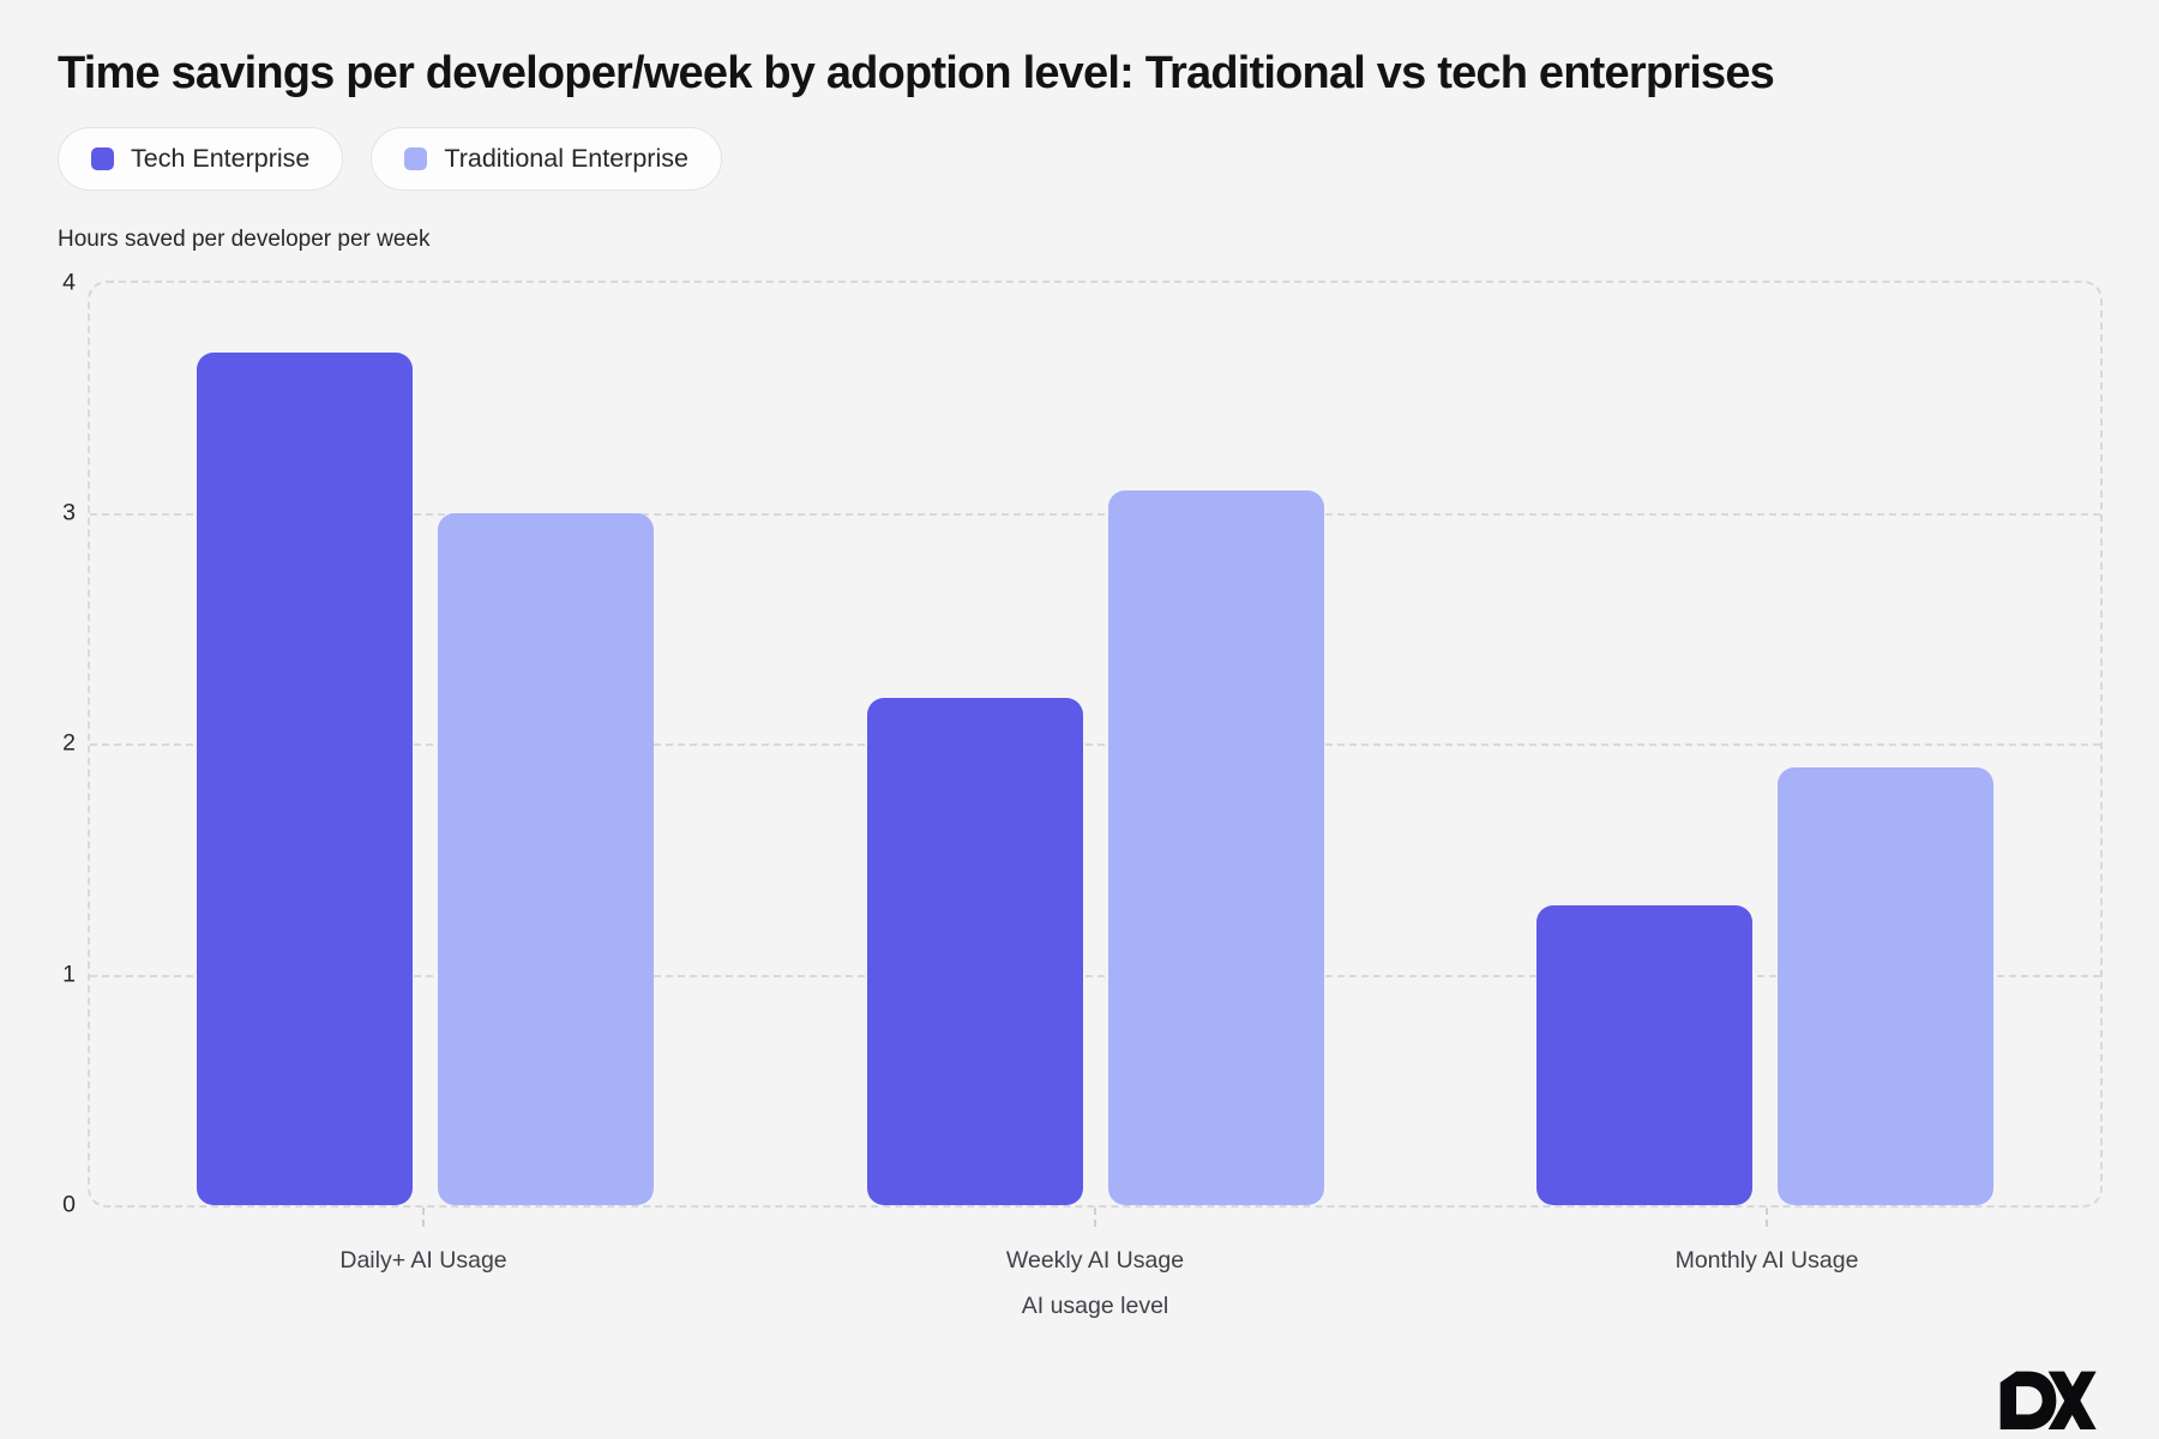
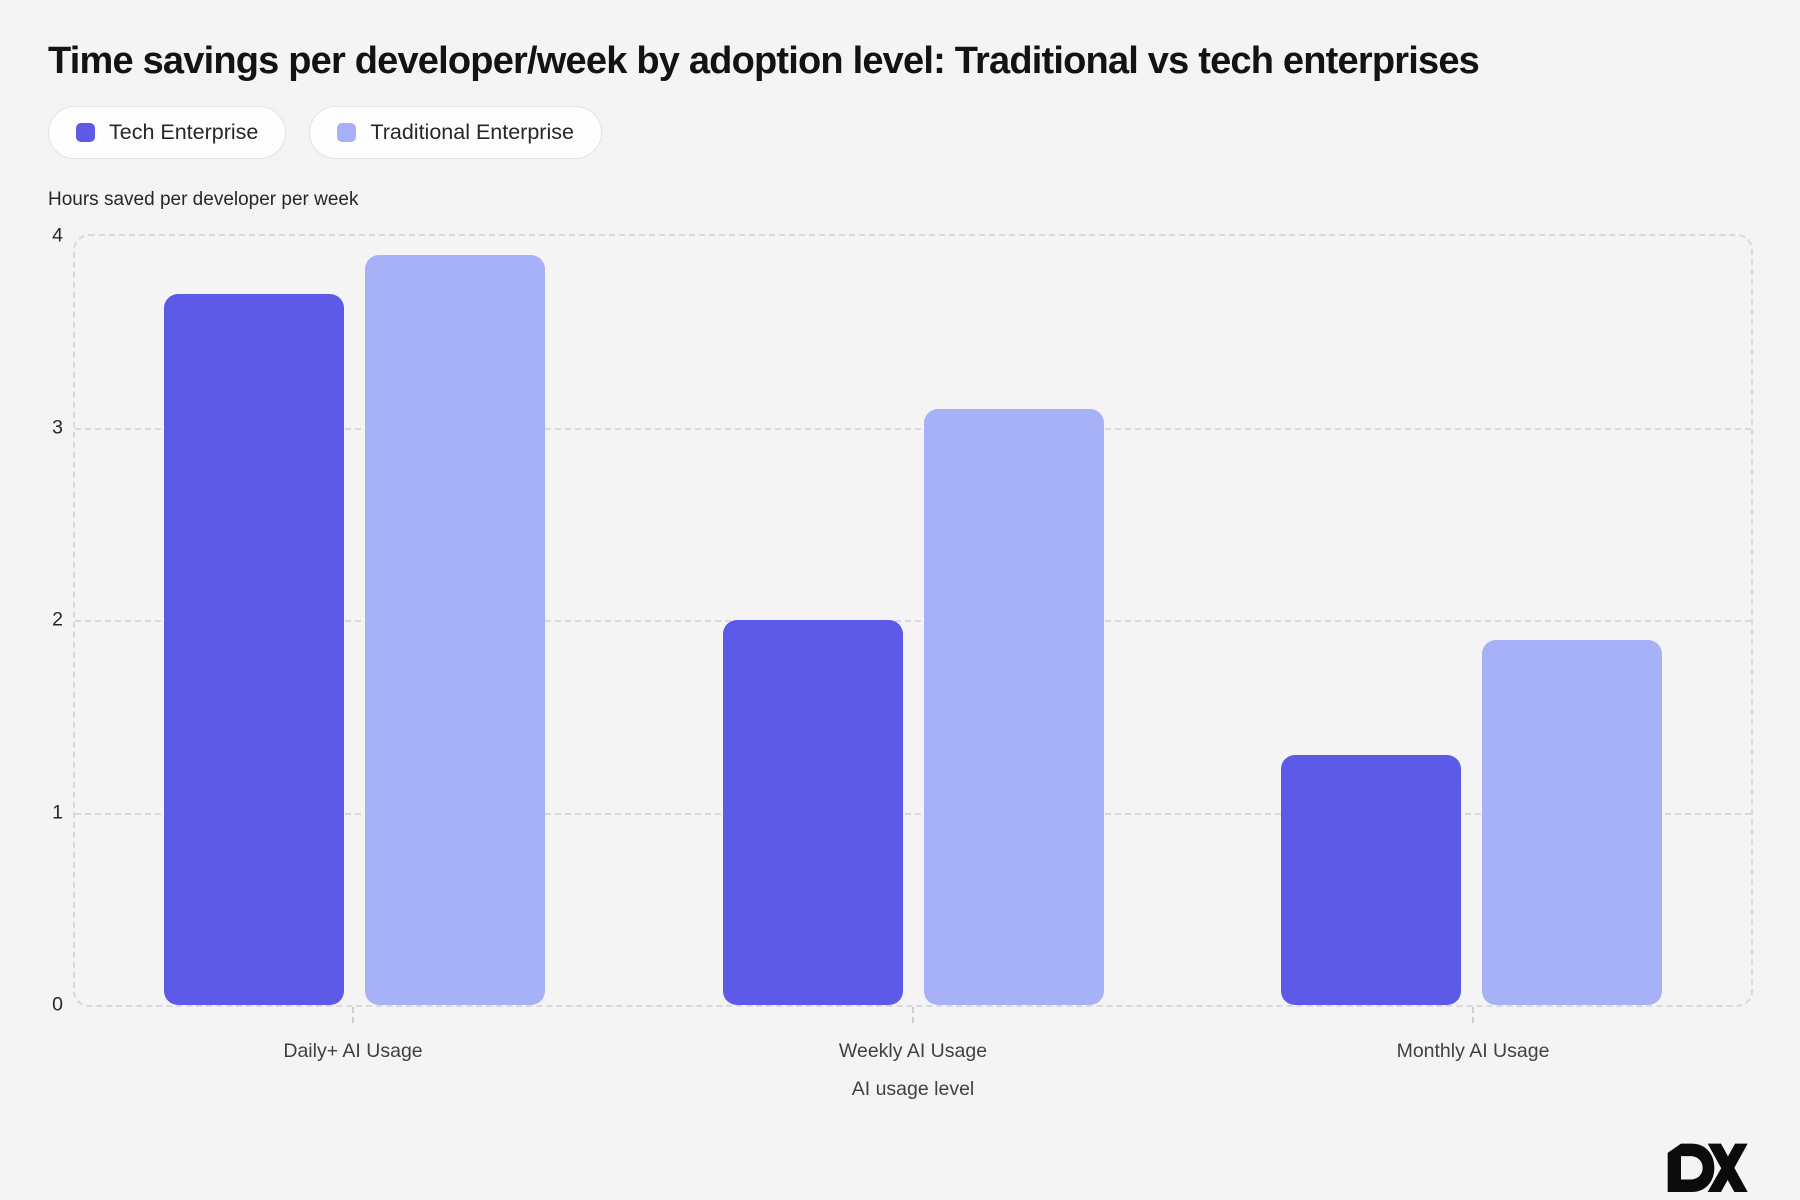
Traditional Enterprise/Daily+ AI Usage: 3.0 -> 3.9
Tech Enterprise/Weekly AI Usage: 2.2 -> 2.0
